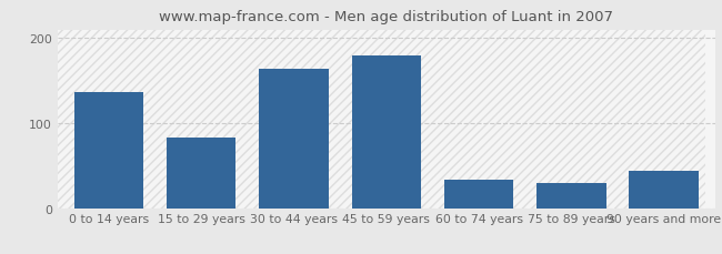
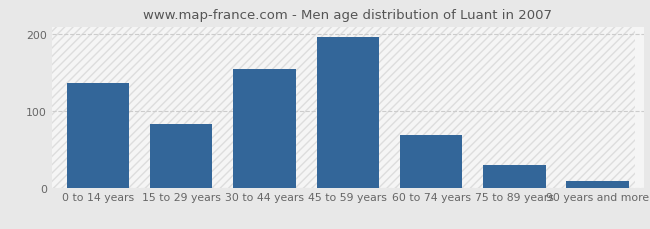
30 to 44 years: 164 -> 155
45 to 59 years: 180 -> 196
60 to 74 years: 34 -> 68
90 years and more: 44 -> 8
